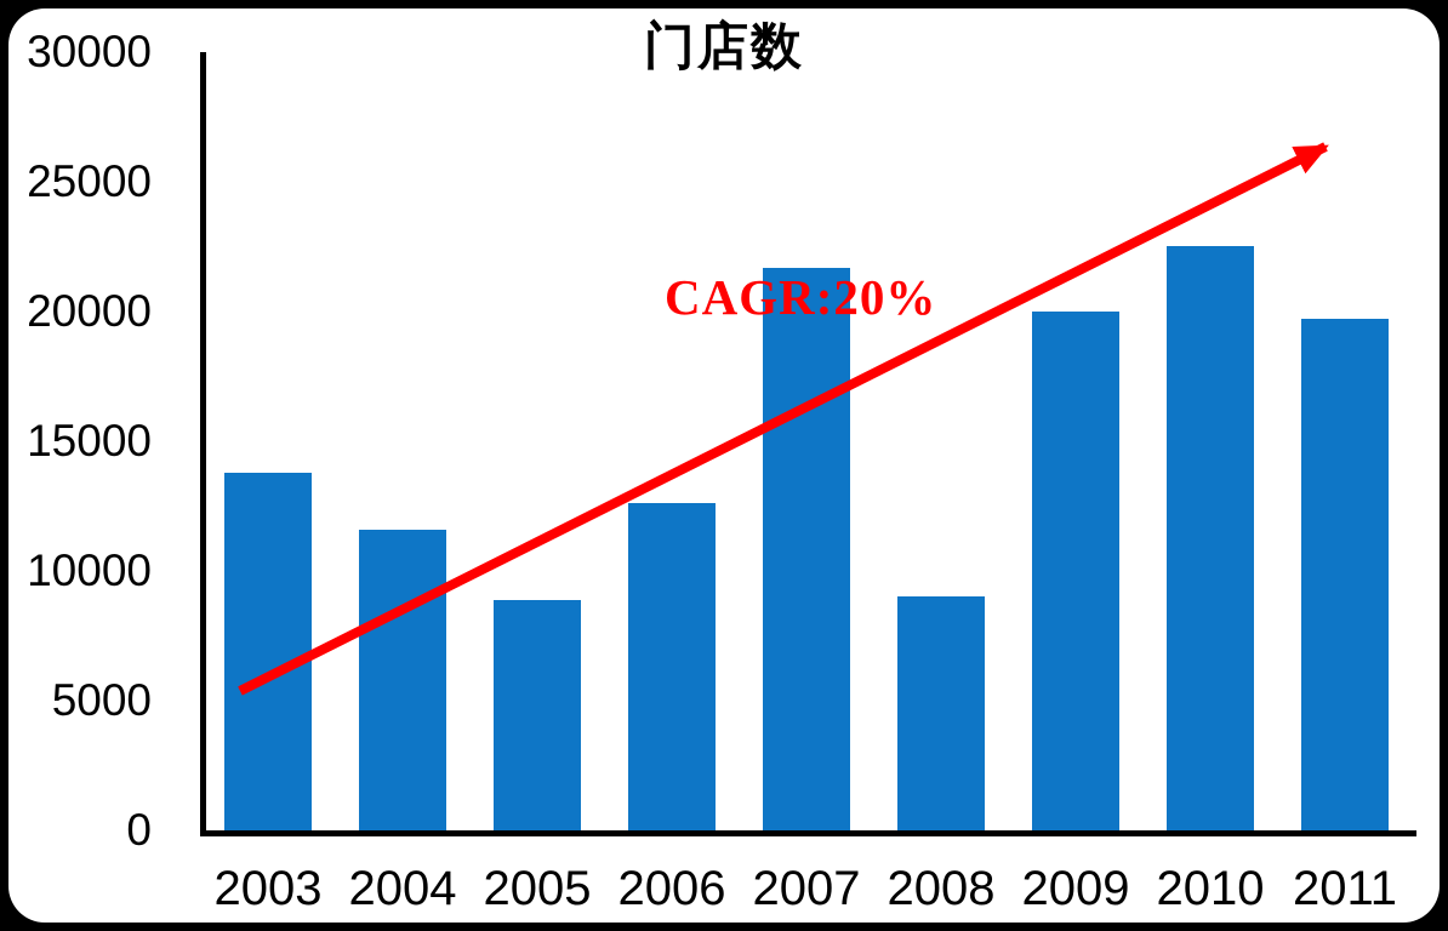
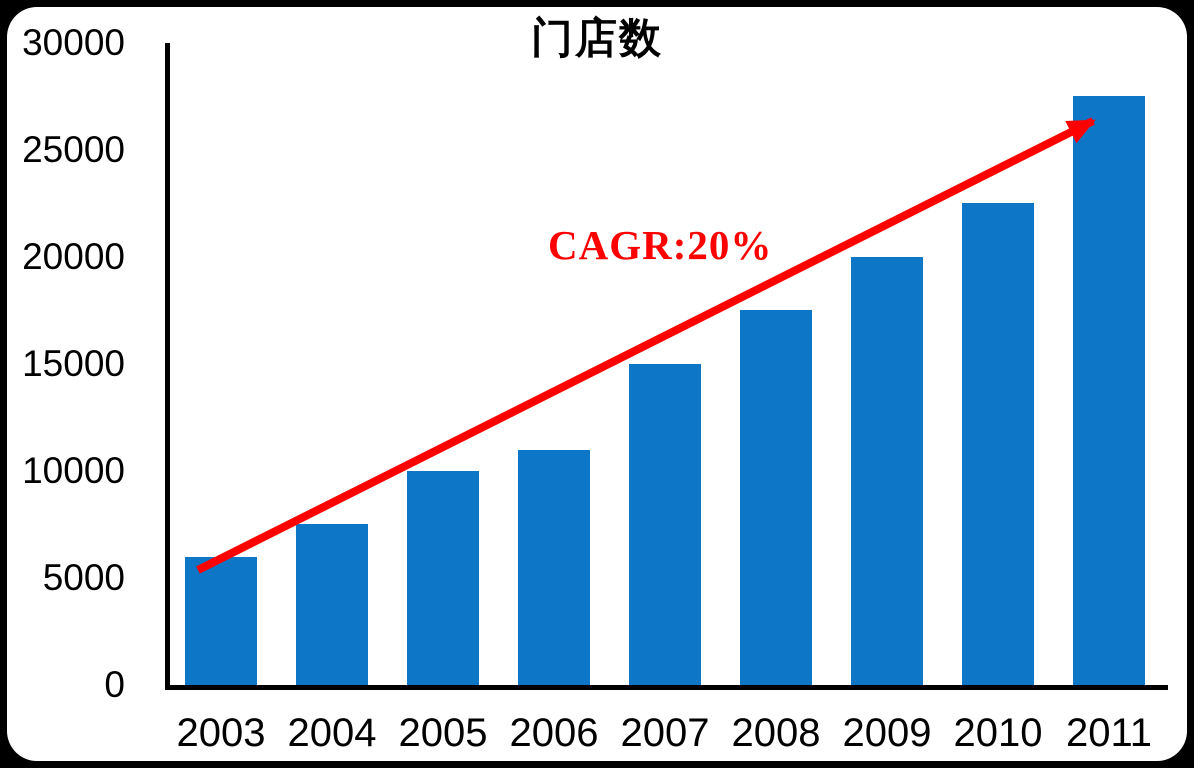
2003: 13800 -> 6000
2004: 11600 -> 7500
2005: 8900 -> 10000
2006: 12600 -> 11000
2007: 21700 -> 15000
2008: 9000 -> 17500
2011: 19700 -> 27500
